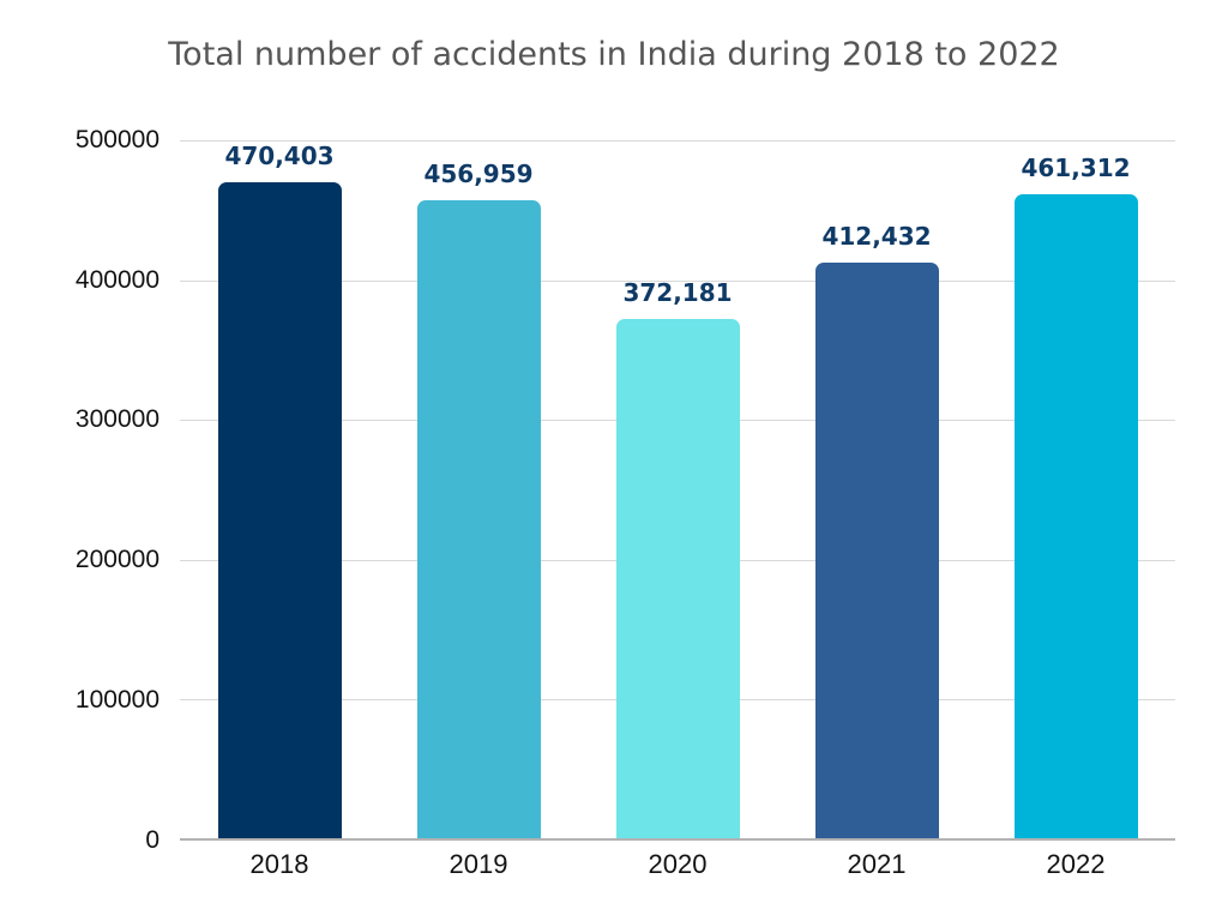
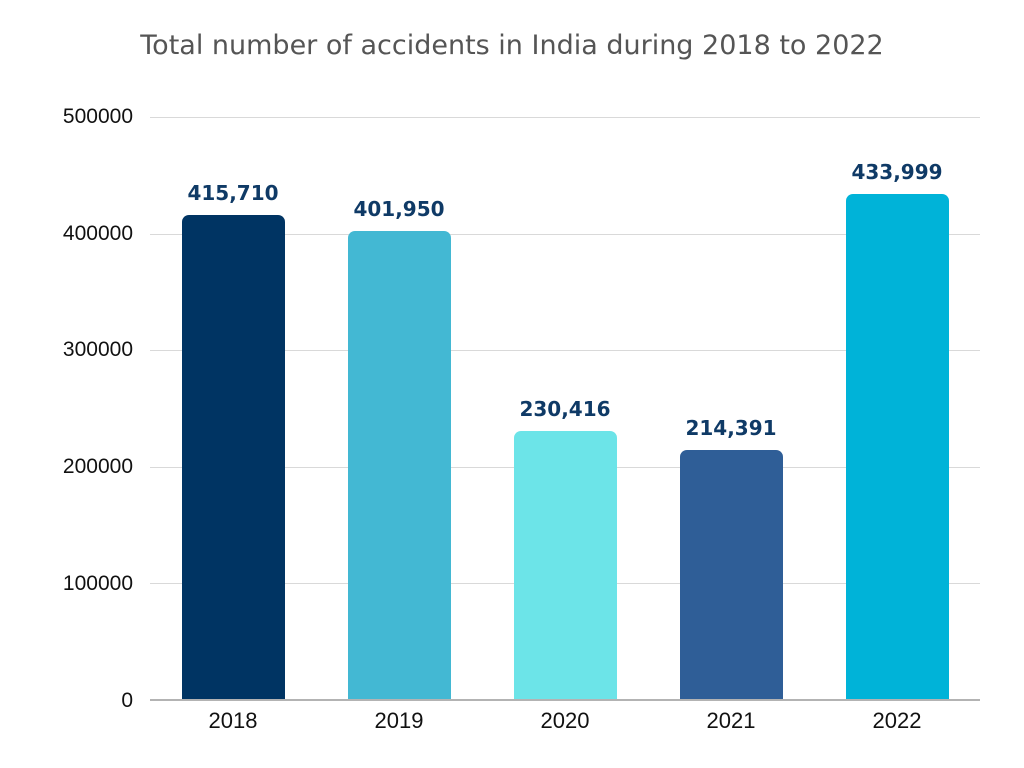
2018: 470,403 -> 415,710
2019: 456,959 -> 401,950
2020: 372,181 -> 230,416
2021: 412,432 -> 214,391
2022: 461,312 -> 433,999
